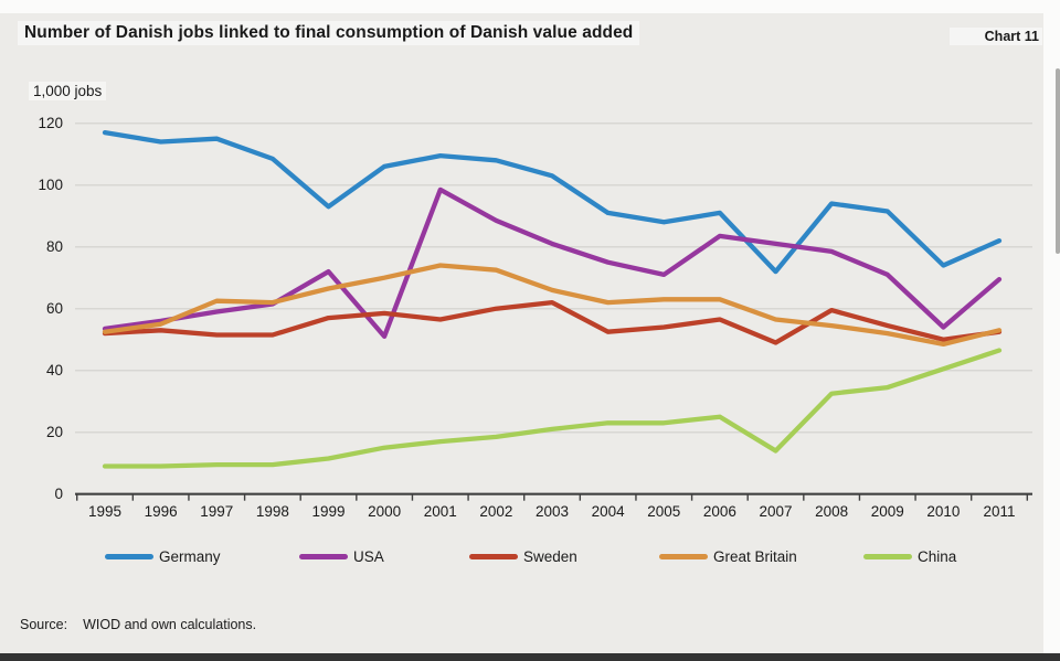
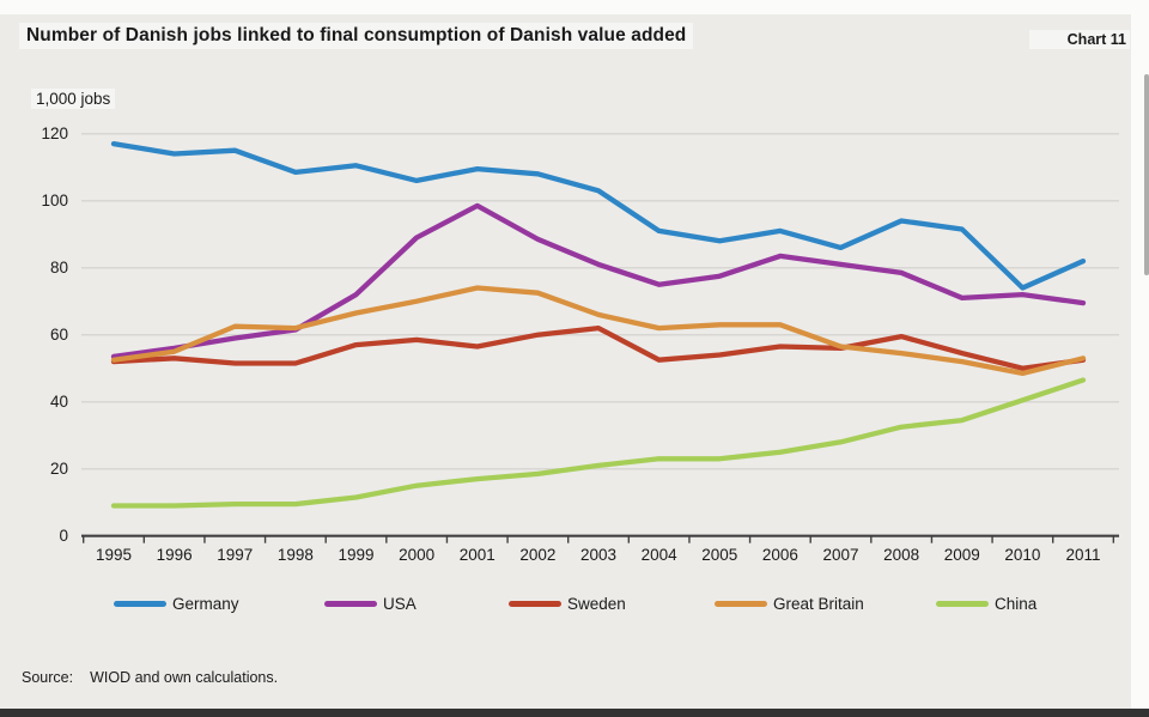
Germany/1999: 93 -> 110
USA/2000: 51 -> 89
USA/2005: 71 -> 78
Germany/2007: 72 -> 86
Sweden/2007: 49 -> 56
China/2007: 14 -> 28
USA/2010: 54 -> 72
